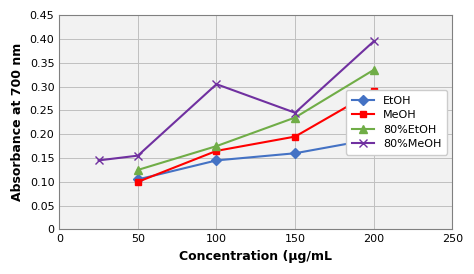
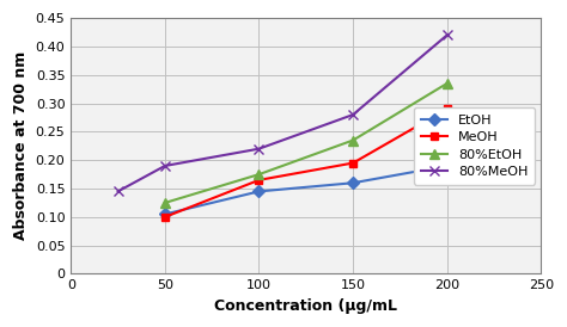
80%MeOH/50: 0.155 -> 0.190
80%MeOH/100: 0.305 -> 0.220
80%MeOH/150: 0.245 -> 0.280
80%MeOH/200: 0.395 -> 0.420
